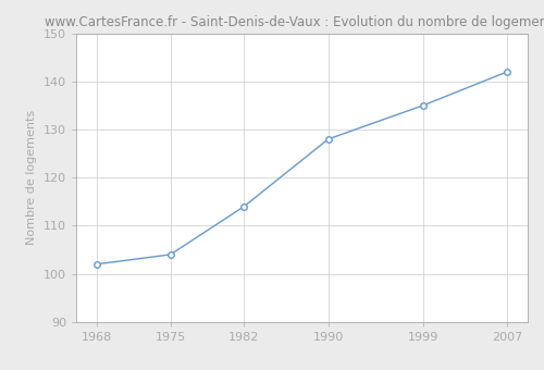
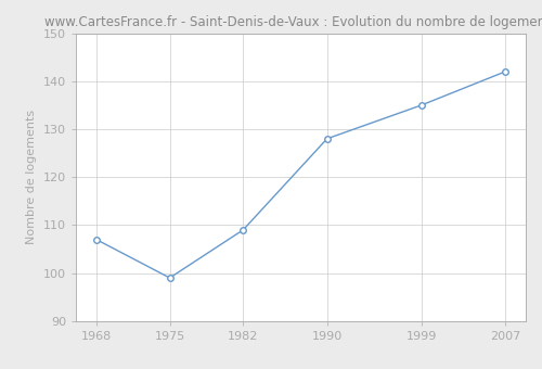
1968: 102 -> 107
1975: 104 -> 99
1982: 114 -> 109
